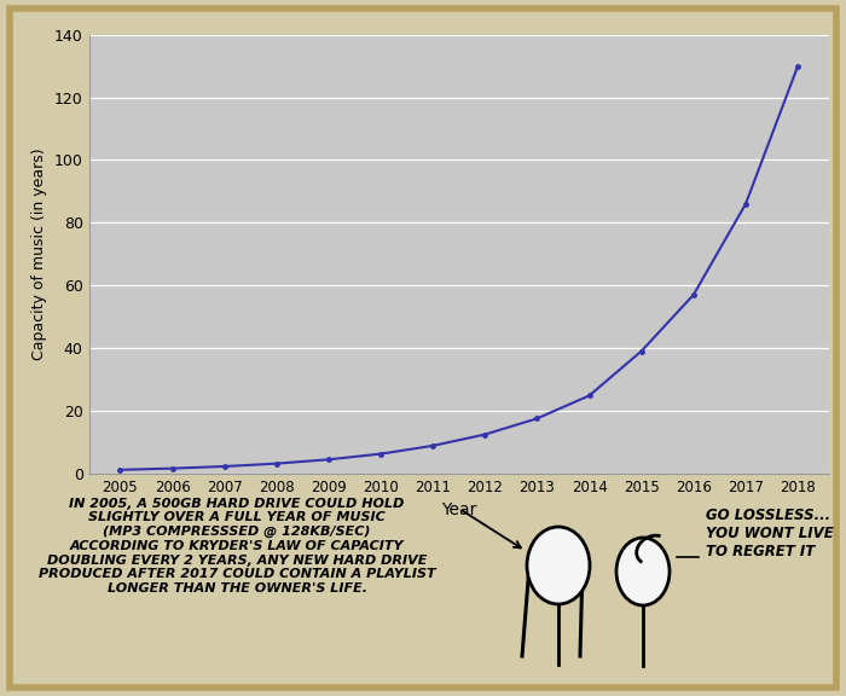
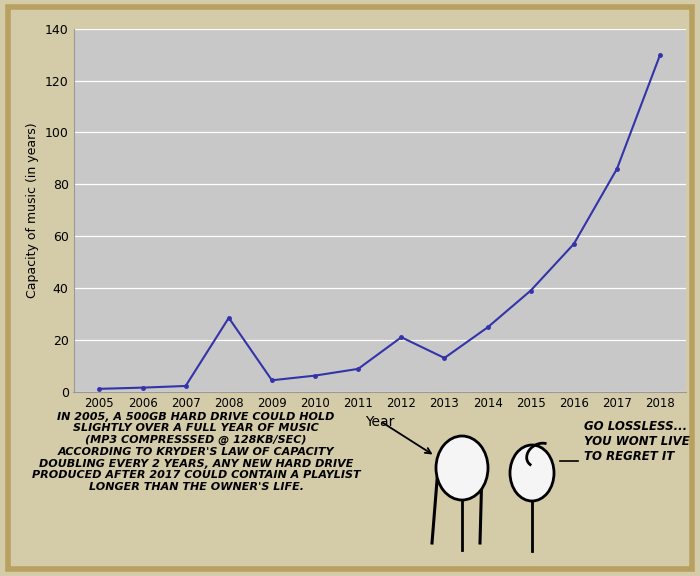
2008: 3.1 -> 28.5
2012: 12.4 -> 21.0
2013: 17.5 -> 13.0
